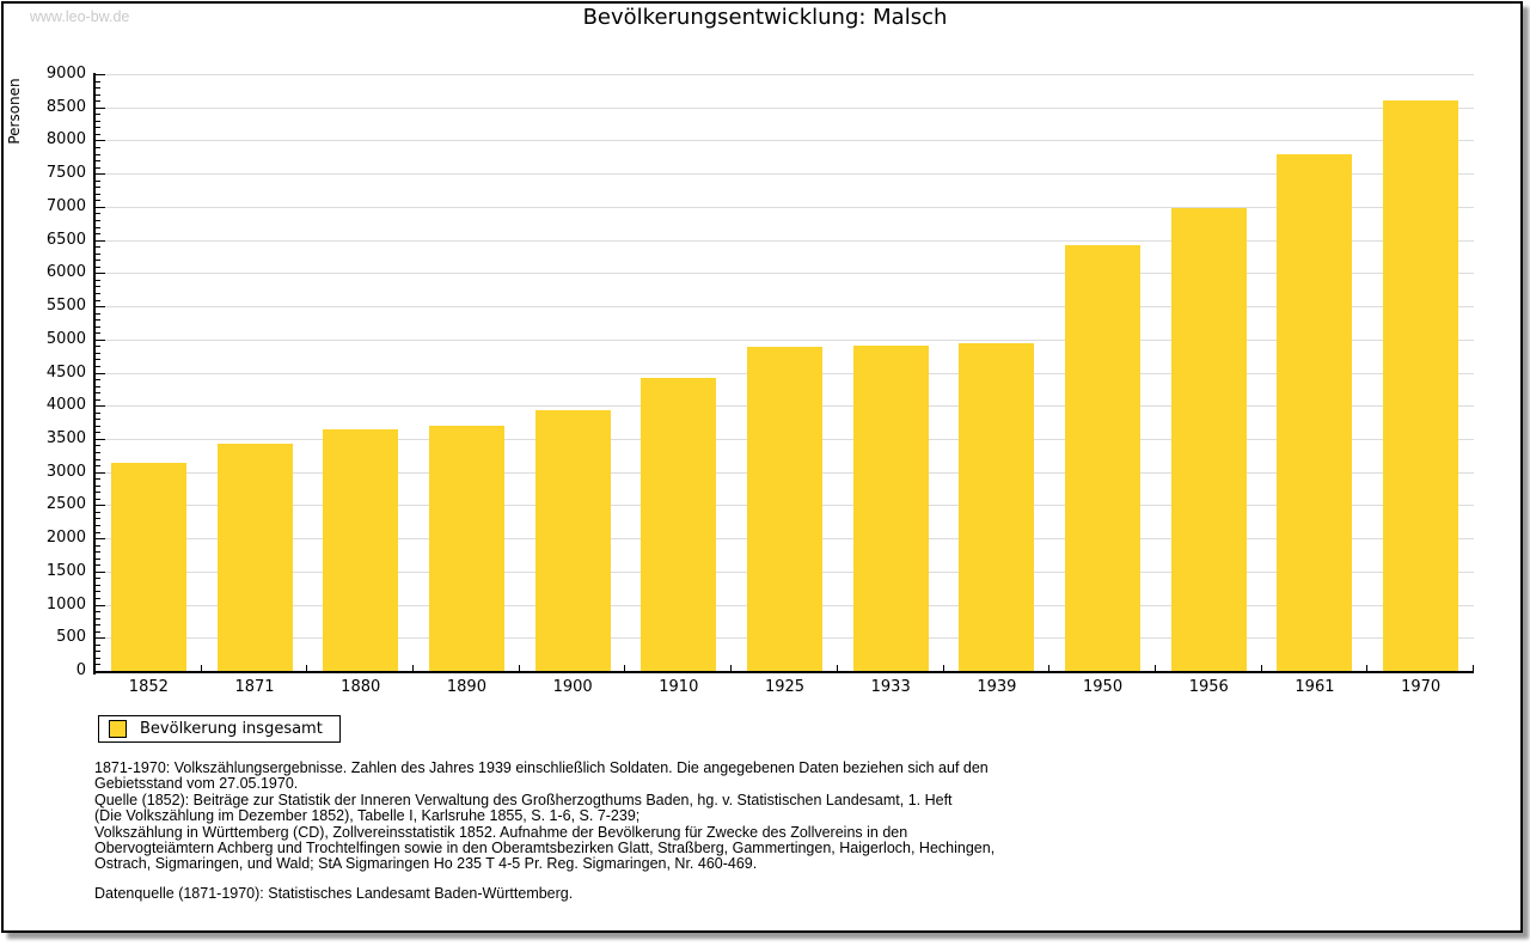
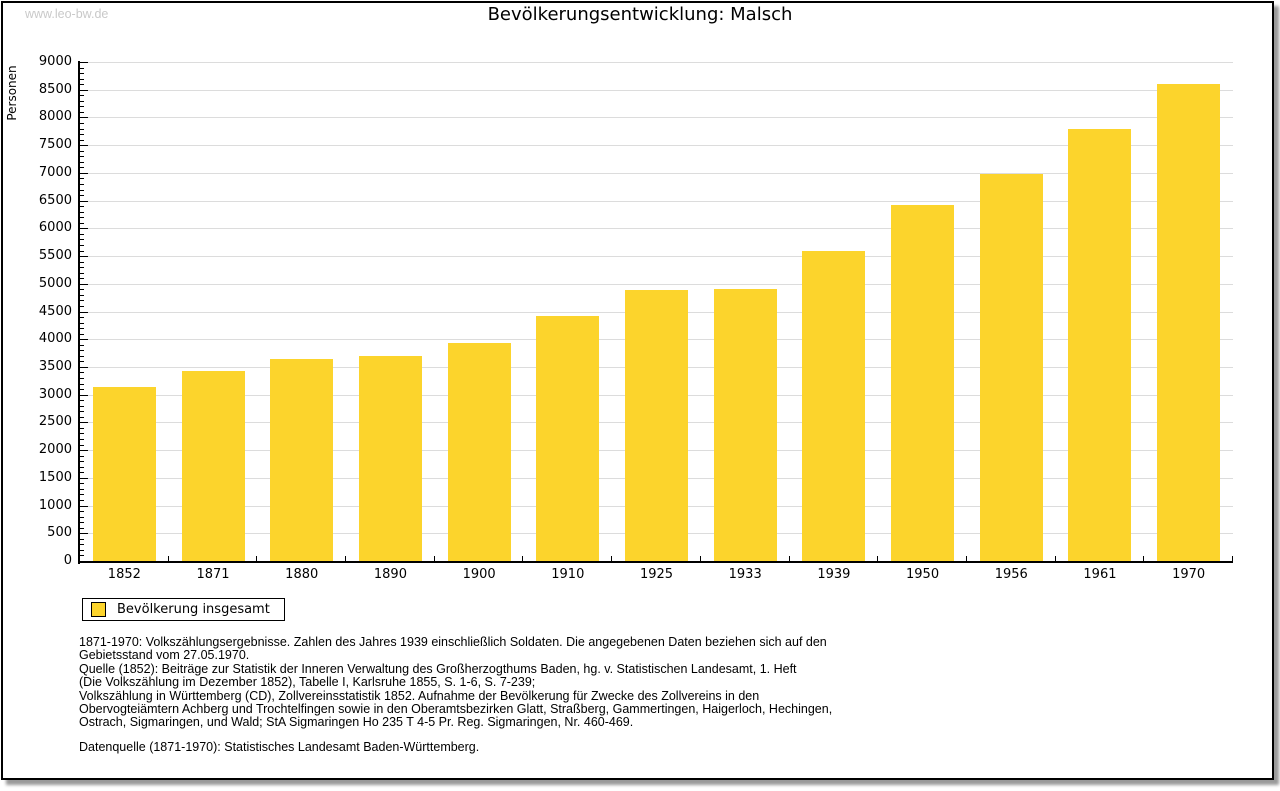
1939: 5000 -> 5600
